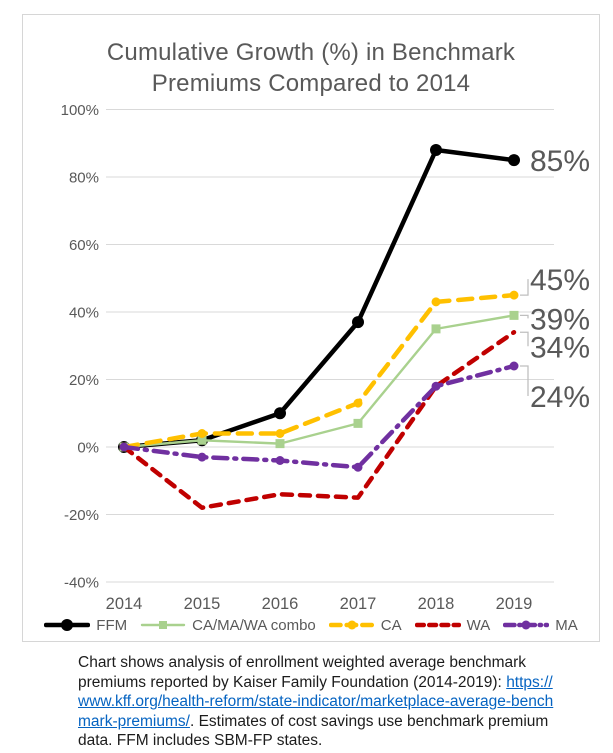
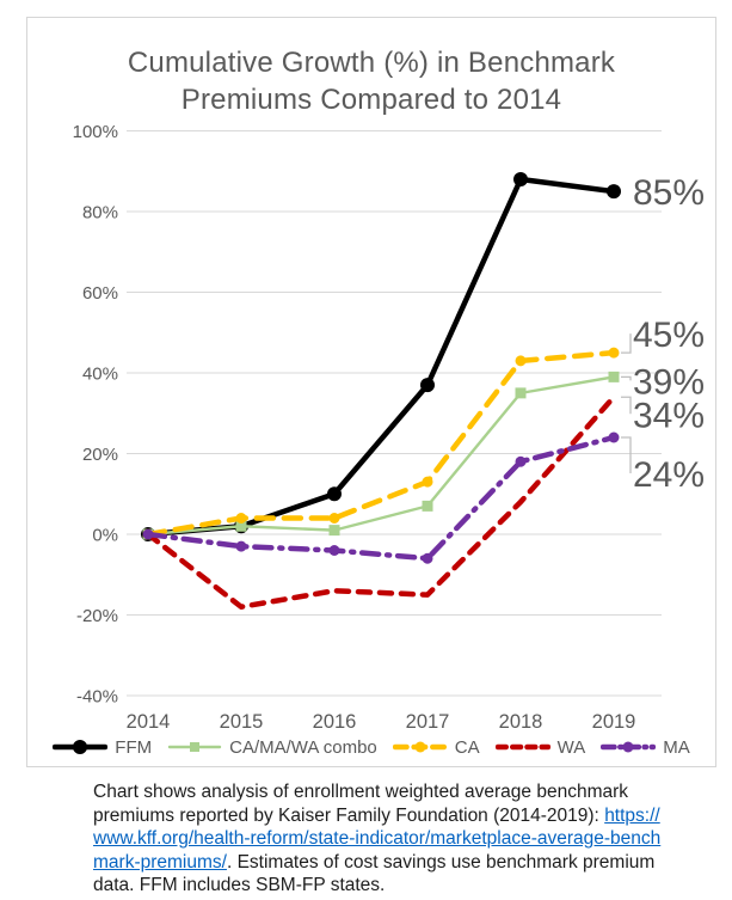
WA/2018: 18% -> 8%
